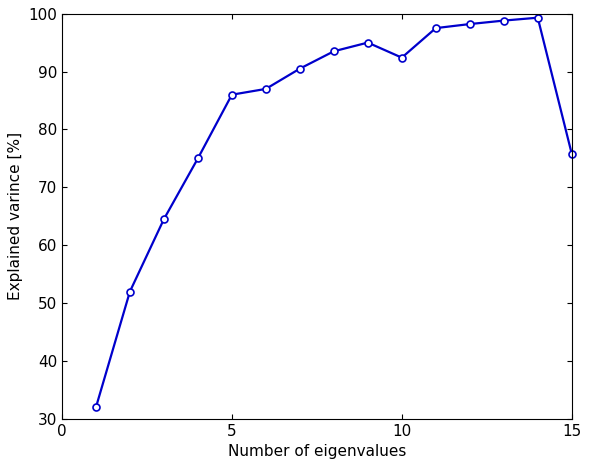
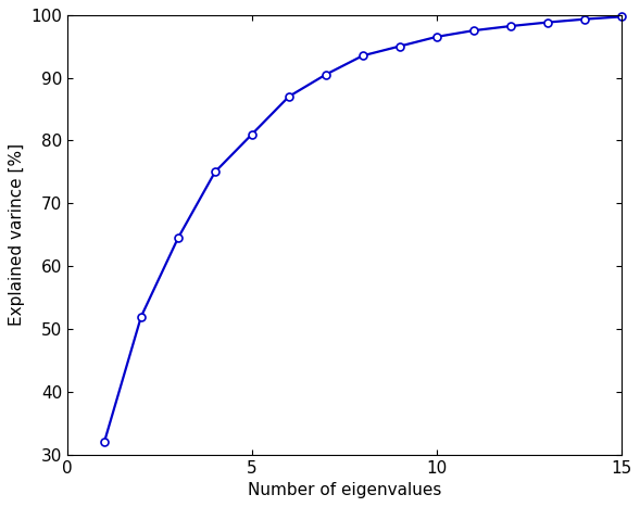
5: 86.0 -> 81.0
10: 92.4 -> 96.5
15: 75.8 -> 99.7
